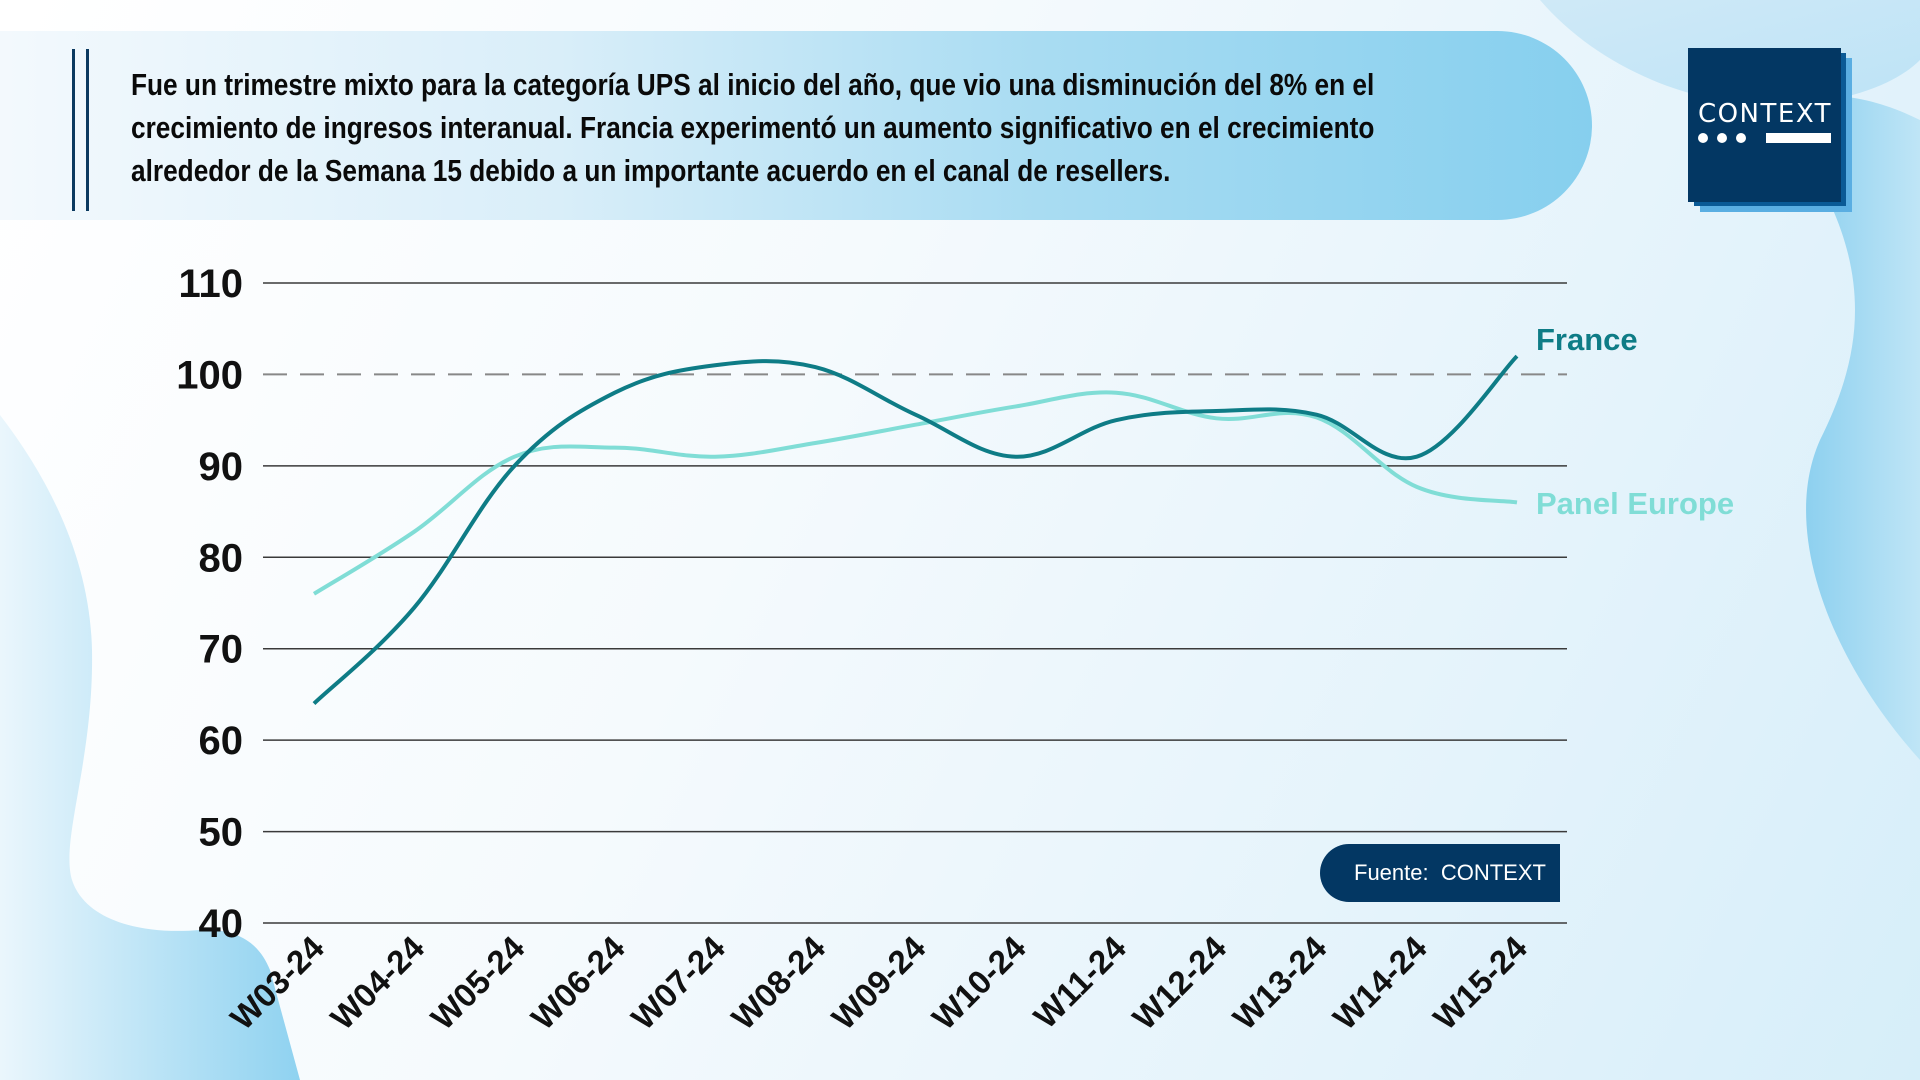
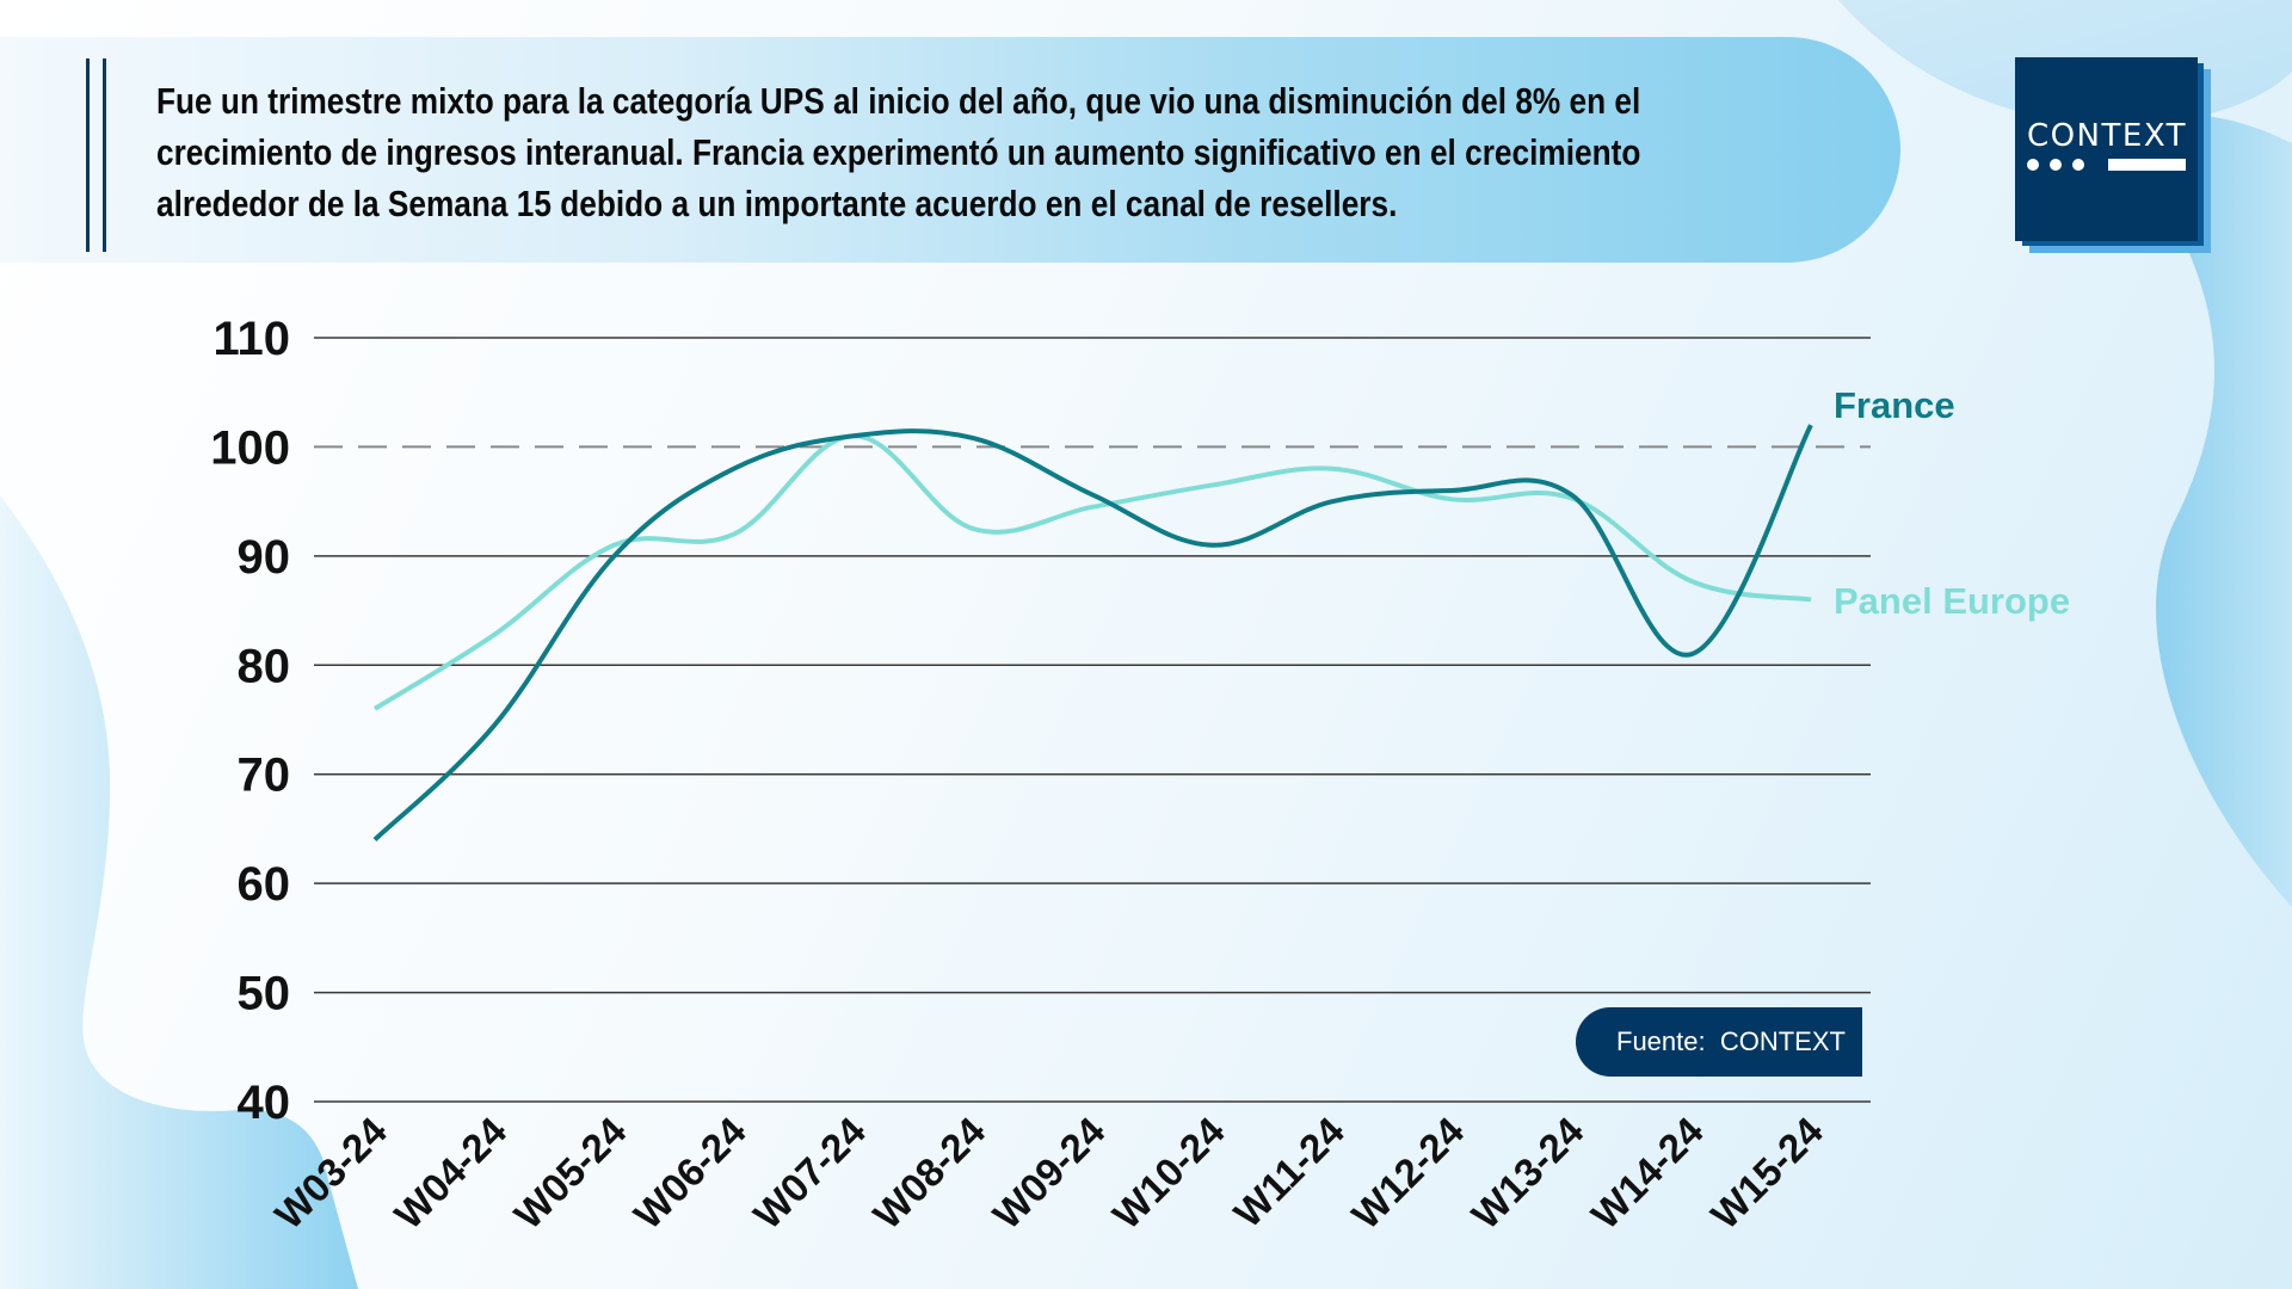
Panel Europe/W07-24: 91 -> 101
France/W14-24: 91 -> 81
